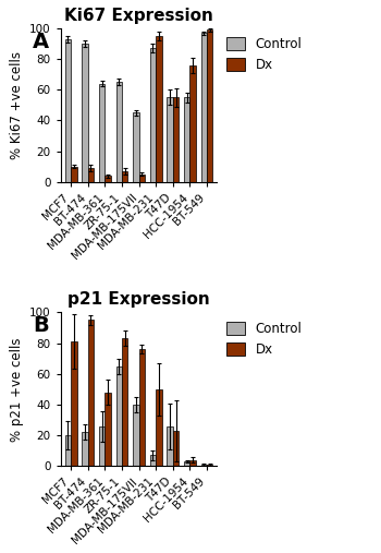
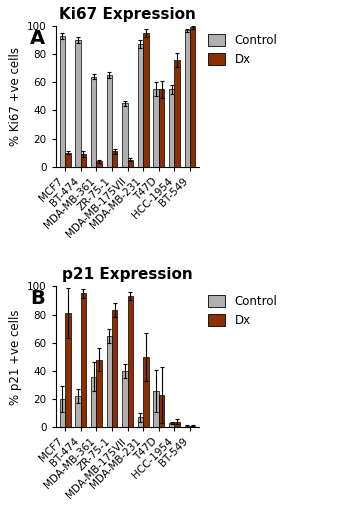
Ki67 Expression/Dx/ZR-75-1: 7 -> 11
p21 Expression/Control/MDA-MB-361: 26 -> 36
p21 Expression/Dx/MDA-MB-175VII: 76 -> 93
